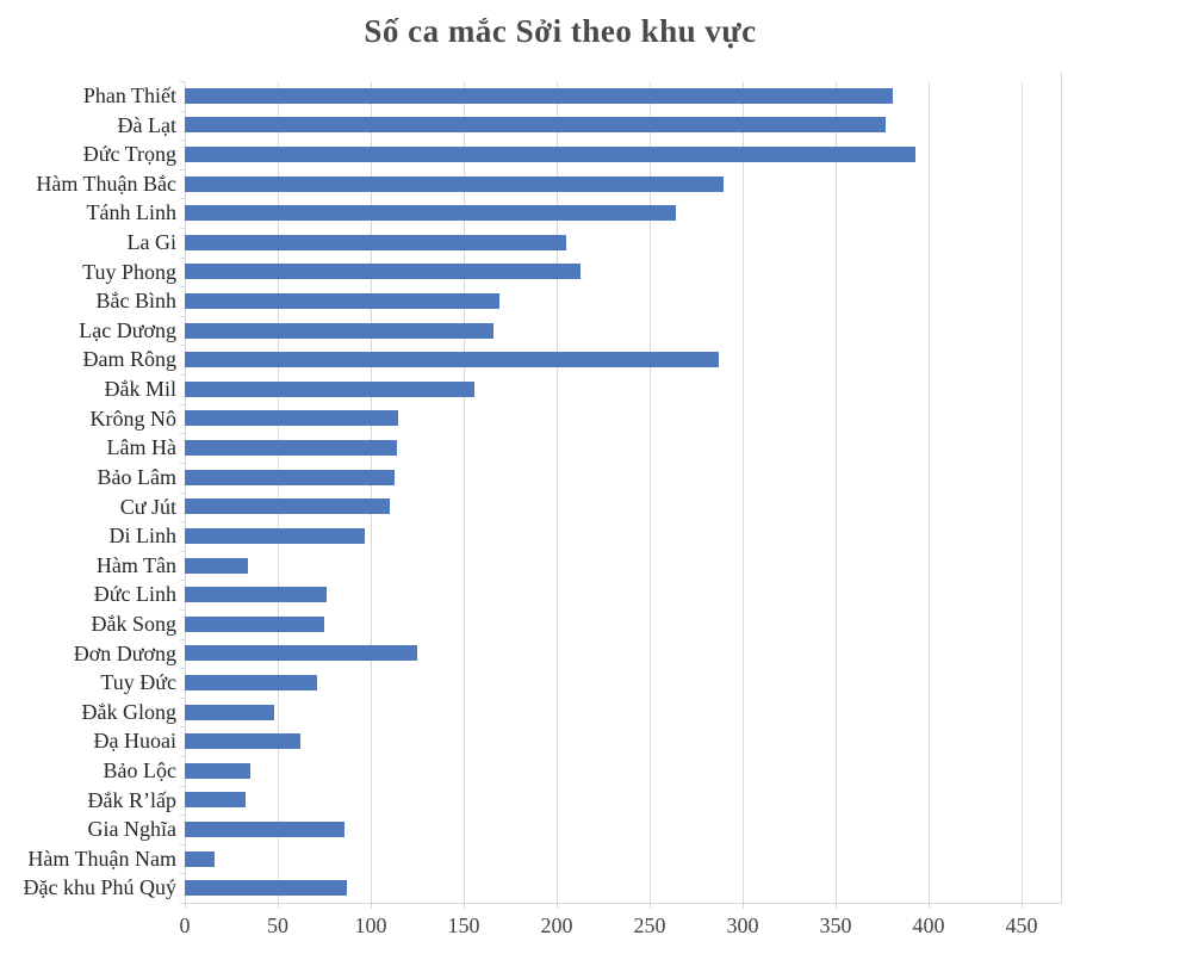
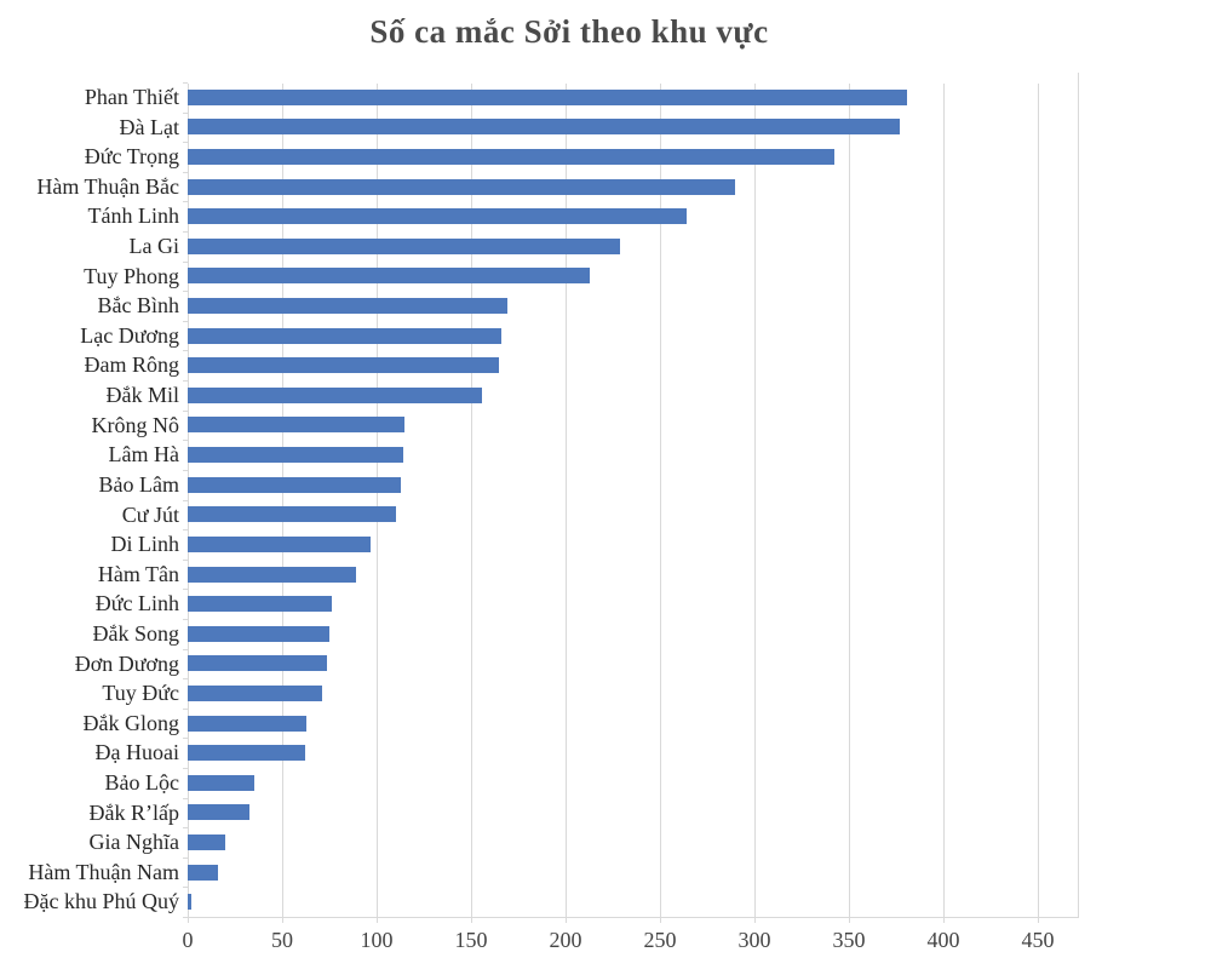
Đức Trọng: 393 -> 342
La Gi: 205 -> 229
Đam Rông: 287 -> 165
Hàm Tân: 34 -> 89
Đơn Dương: 125 -> 74
Đắk Glong: 48 -> 63
Gia Nghĩa: 86 -> 20
Đặc khu Phú Quý: 87 -> 2
